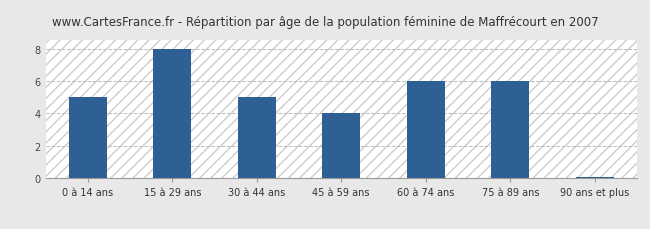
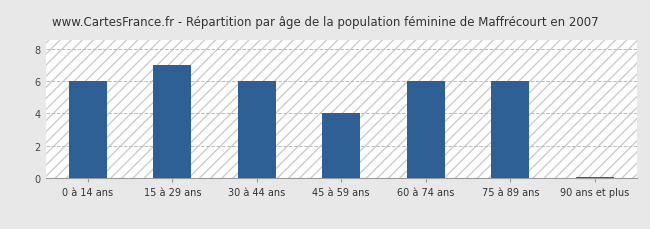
0 à 14 ans: 5.0 -> 6.0
15 à 29 ans: 8.0 -> 7.0
30 à 44 ans: 5.0 -> 6.0
